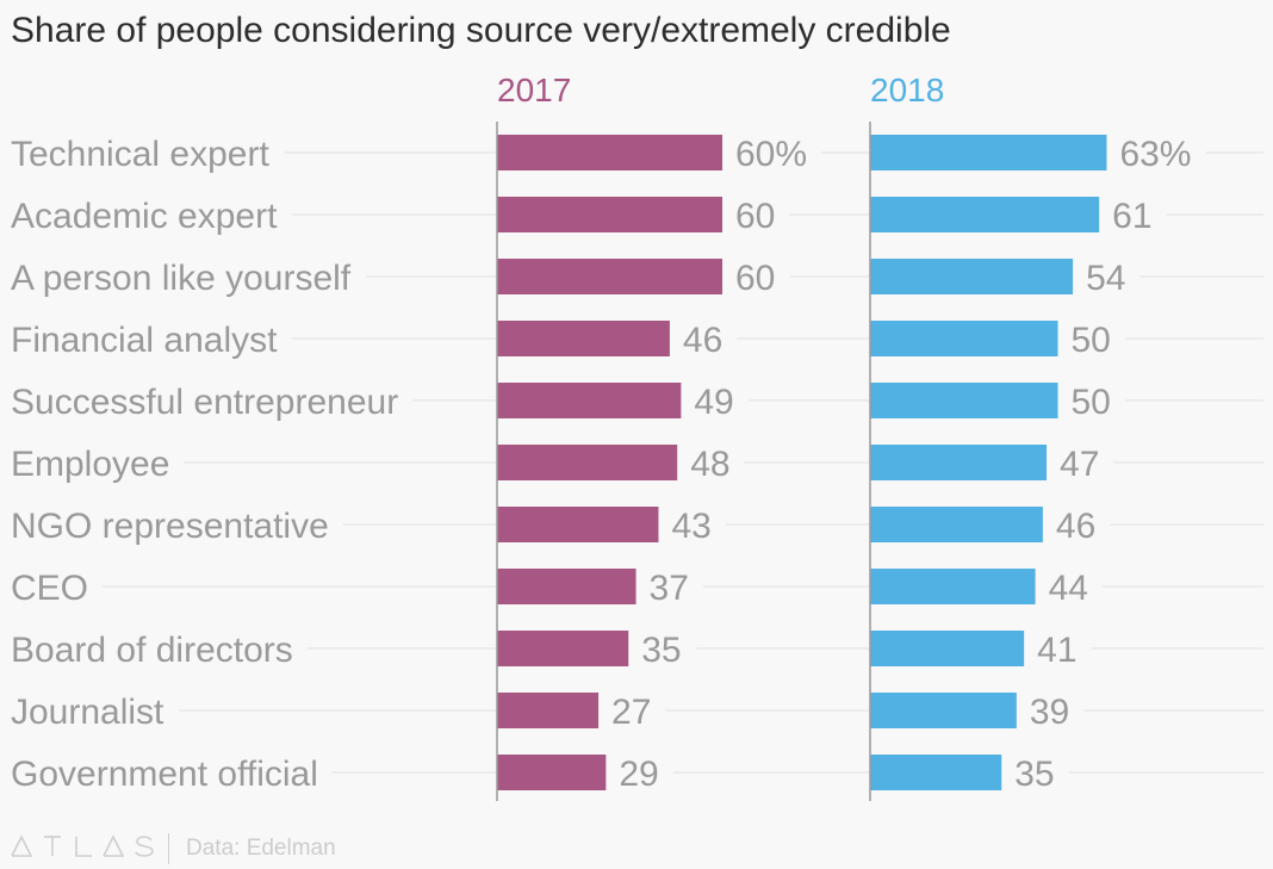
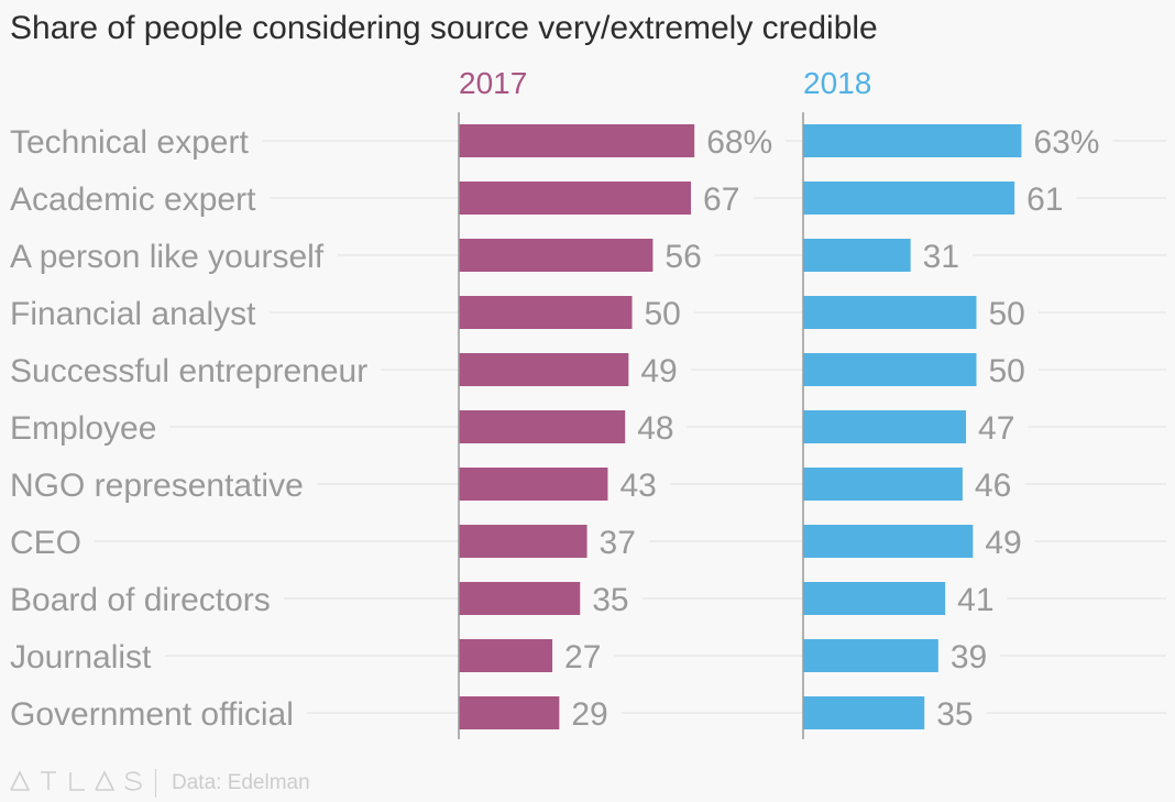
2017/Technical expert: 60% -> 68%
2017/Academic expert: 60 -> 67
2017/A person like yourself: 60 -> 56
2018/A person like yourself: 54 -> 31
2017/Financial analyst: 46 -> 50
2018/CEO: 44 -> 49
